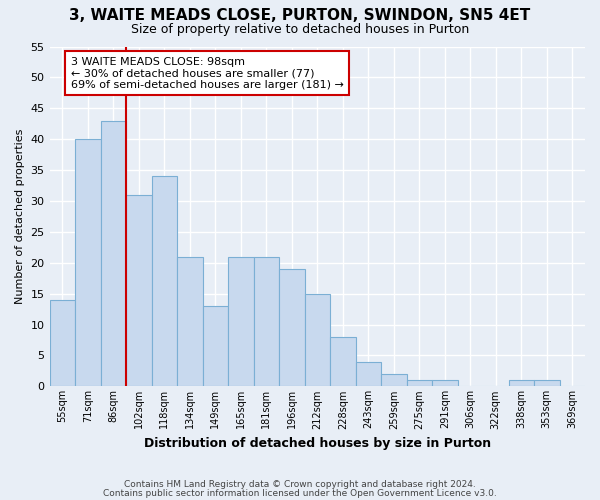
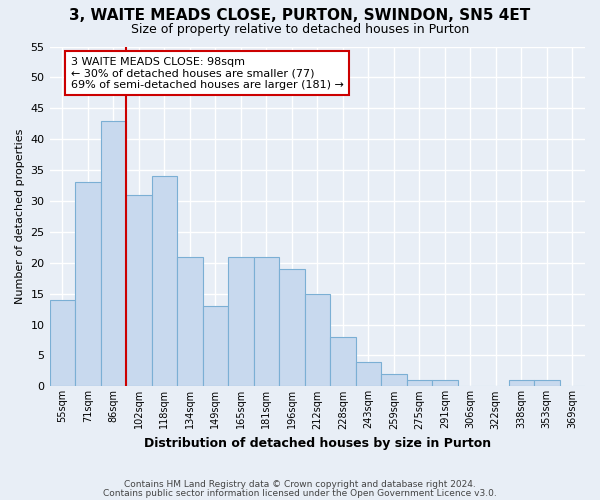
71sqm: 40 -> 33
